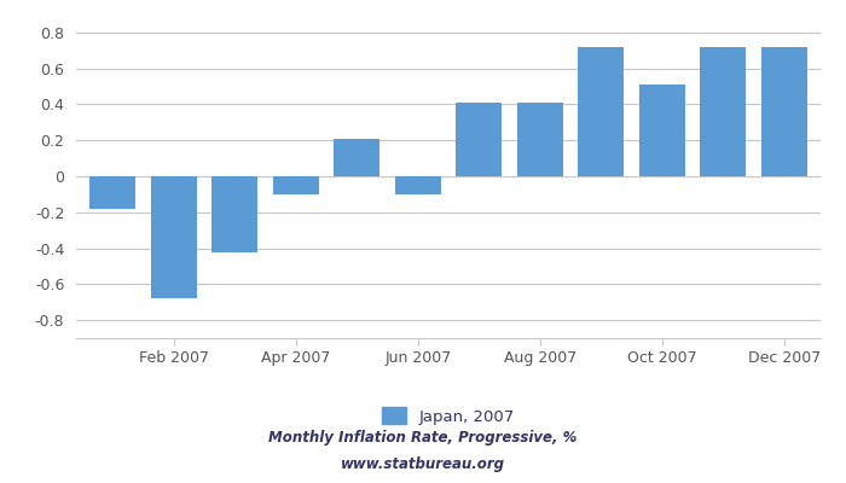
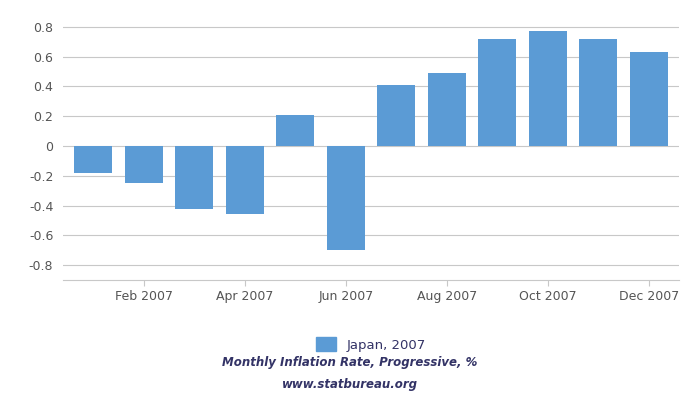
Feb 2007: -0.68 -> -0.25
Apr 2007: -0.10 -> -0.46
Jun 2007: -0.10 -> -0.70
Aug 2007: 0.41 -> 0.49
Oct 2007: 0.51 -> 0.77
Dec 2007: 0.72 -> 0.63
